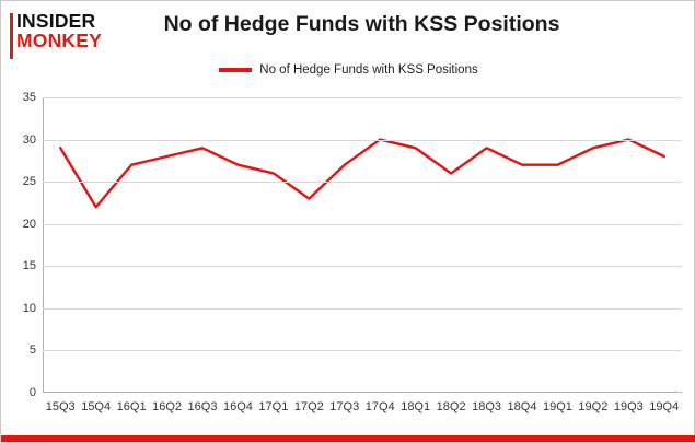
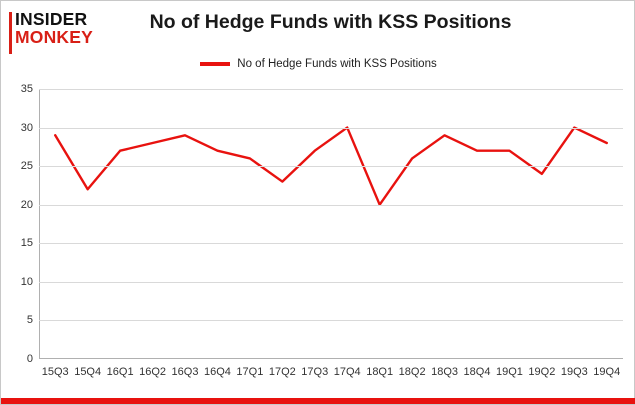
18Q1: 29 -> 20
19Q2: 29 -> 24
